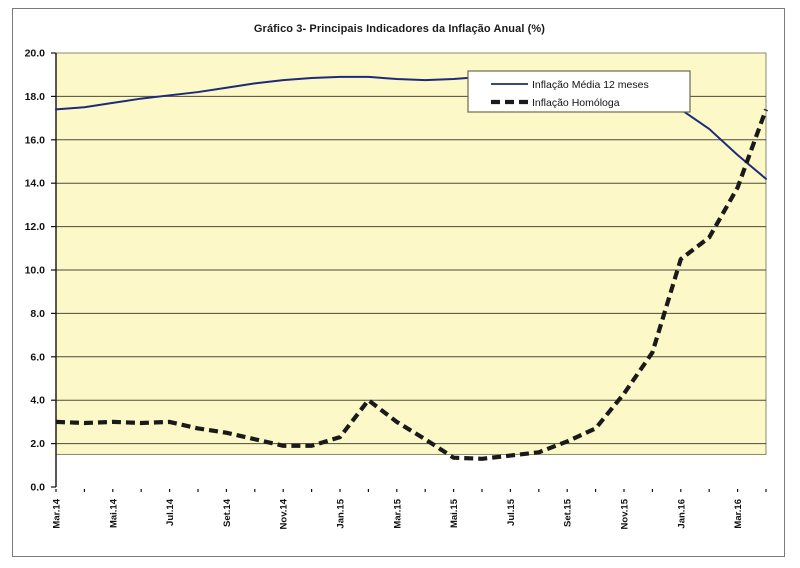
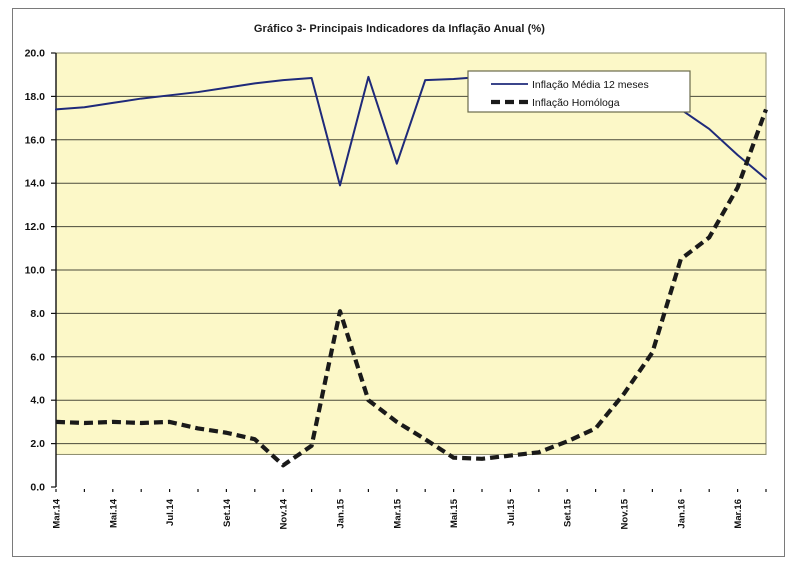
Inflação Homóloga/Nov.14: 1.9 -> 1.0
Inflação Média 12 meses/Jan.15: 18.9 -> 13.9
Inflação Homóloga/Jan.15: 2.3 -> 8.1
Inflação Média 12 meses/Mar.15: 18.8 -> 14.9
